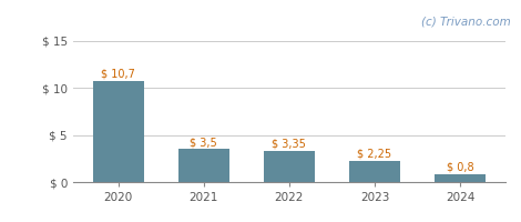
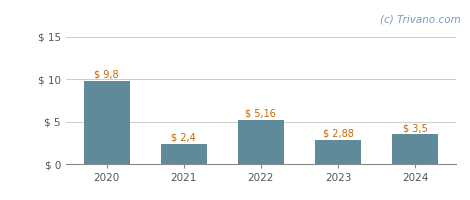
2020: 10,7 -> 9,8
2021: 3,5 -> 2,4
2022: 3,35 -> 5,16
2023: 2,25 -> 2,88
2024: 0,8 -> 3,5
